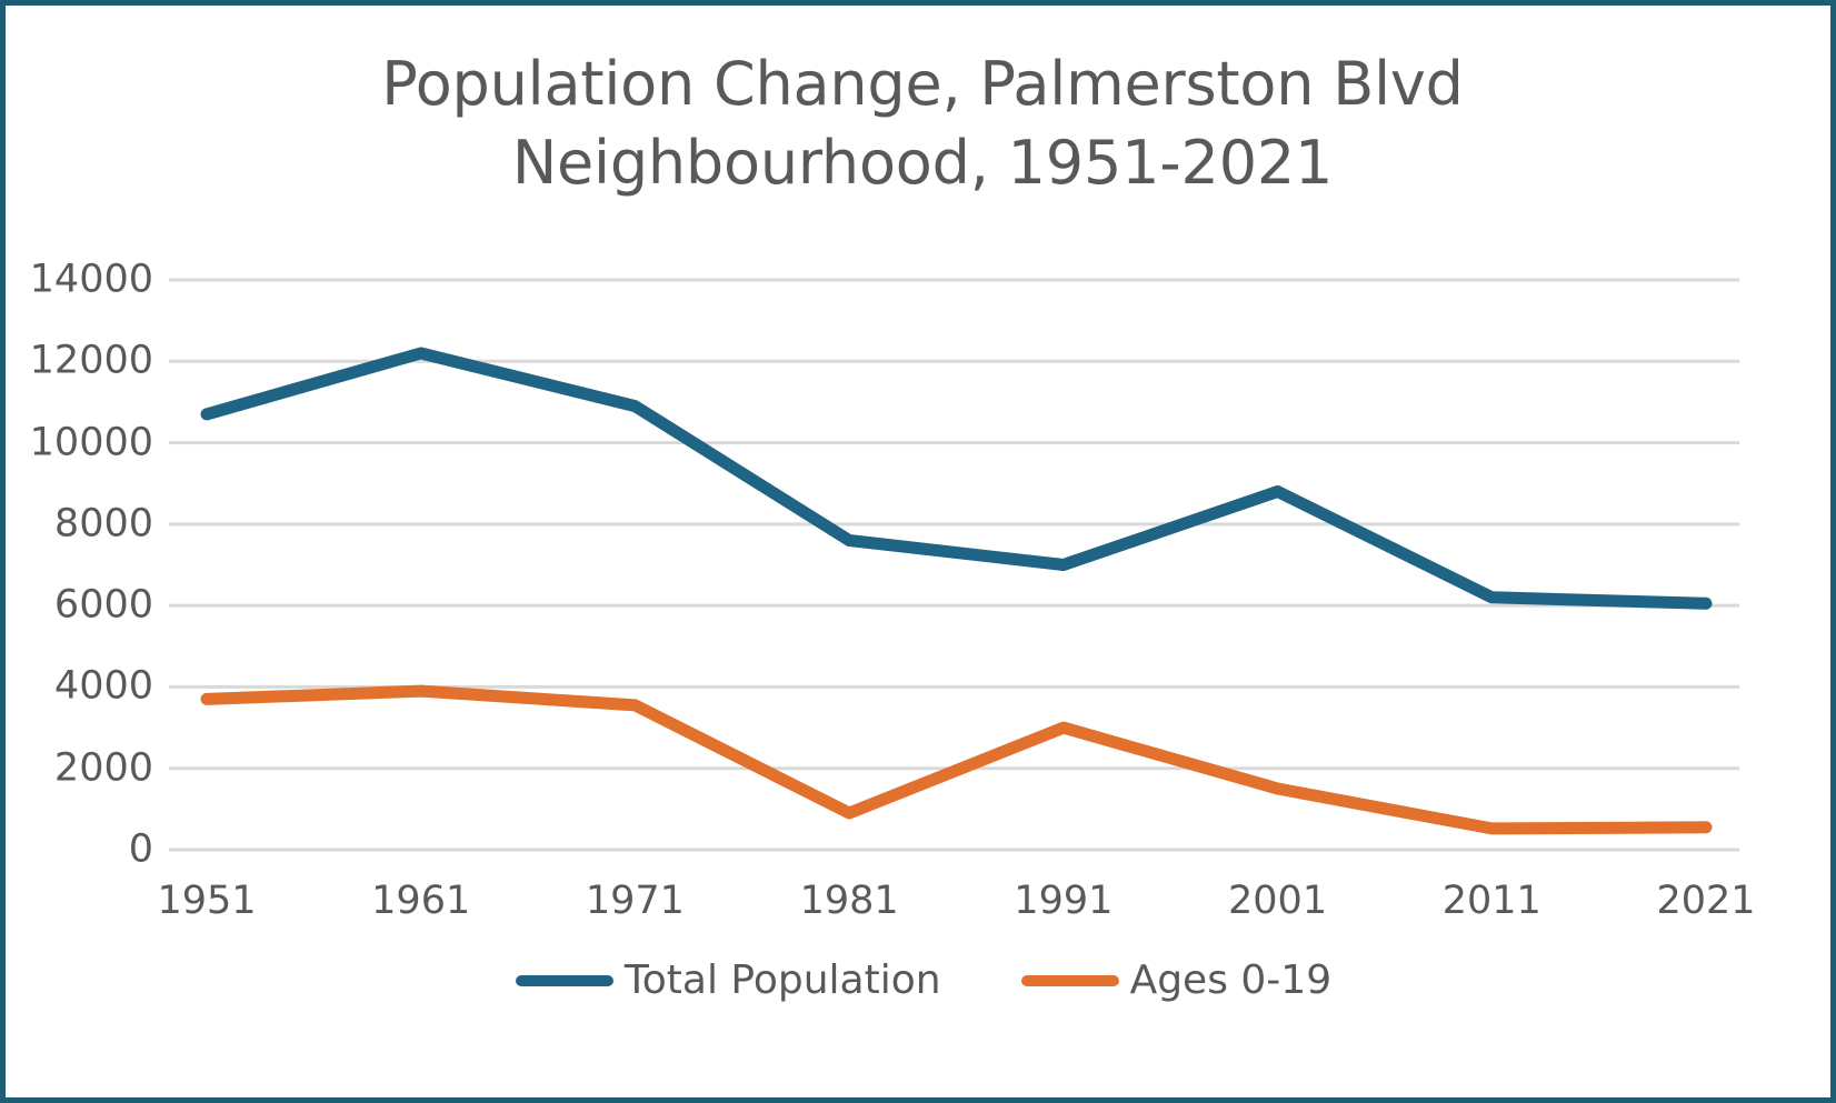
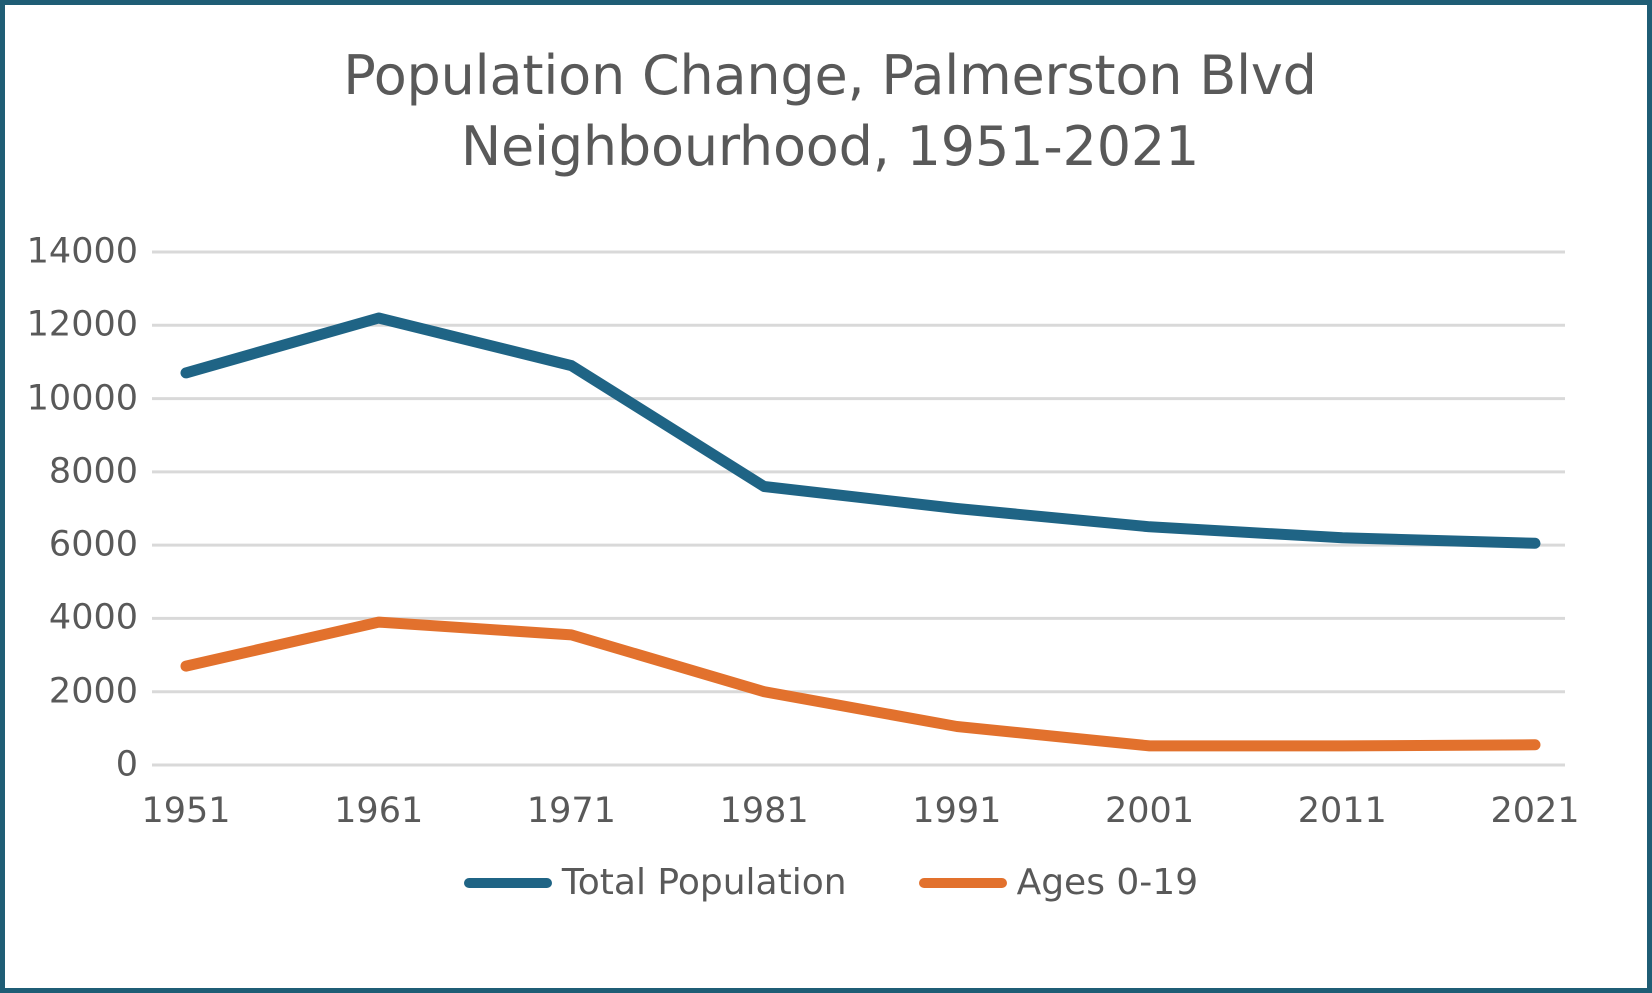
Ages 0-19/1951: 3700 -> 2700
Ages 0-19/1981: 900 -> 2000
Ages 0-19/1991: 3000 -> 1000
Total Population/2001: 8800 -> 6500
Ages 0-19/2001: 1500 -> 500
